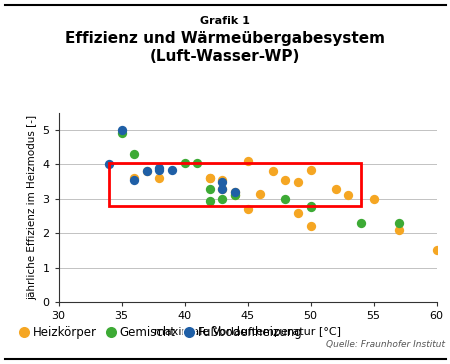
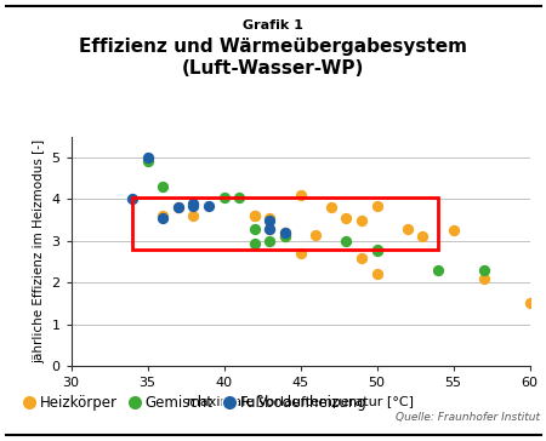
Heizkörper/55: 3.00 -> 3.25
